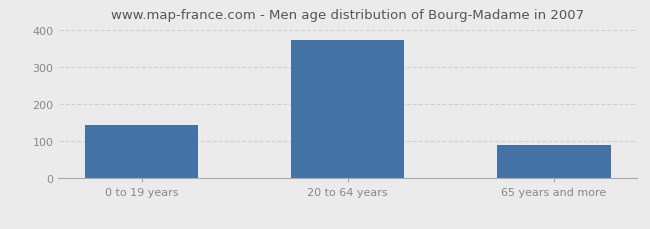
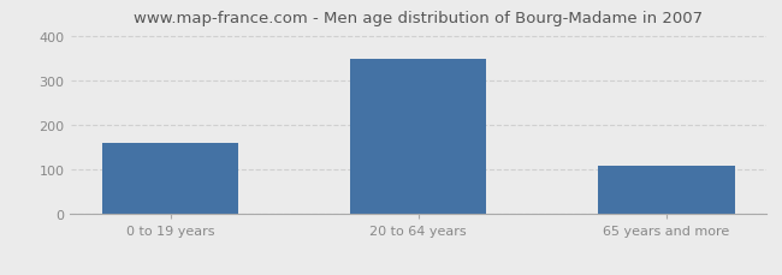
0 to 19 years: 145 -> 160
20 to 64 years: 375 -> 350
65 years and more: 90 -> 110
